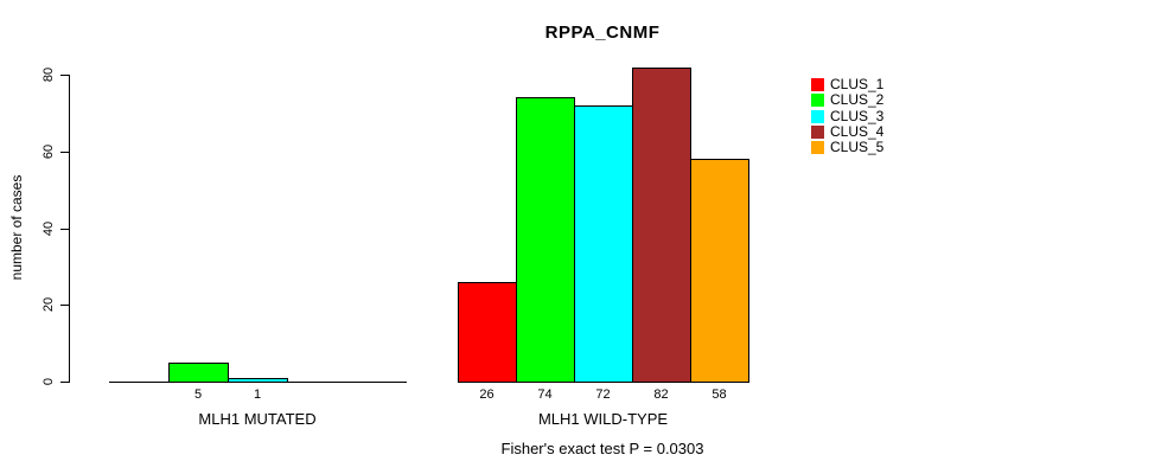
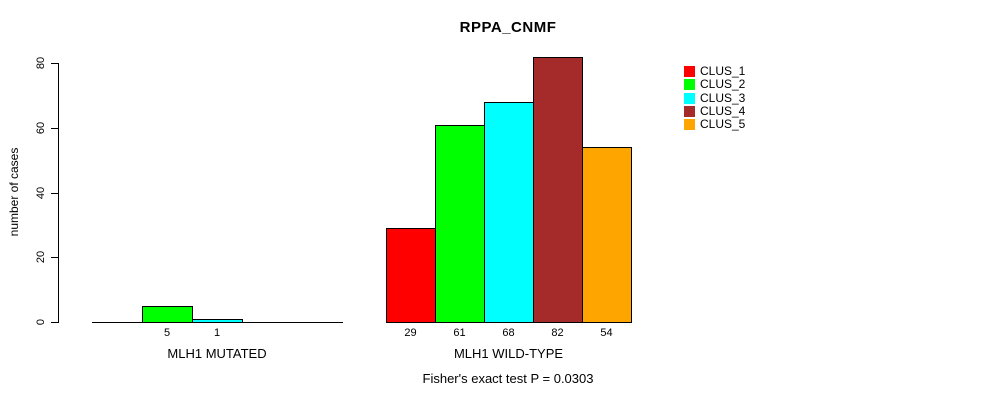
CLUS_1/MLH1 WILD-TYPE: 26 -> 29
CLUS_2/MLH1 WILD-TYPE: 74 -> 61
CLUS_3/MLH1 WILD-TYPE: 72 -> 68
CLUS_5/MLH1 WILD-TYPE: 58 -> 54
